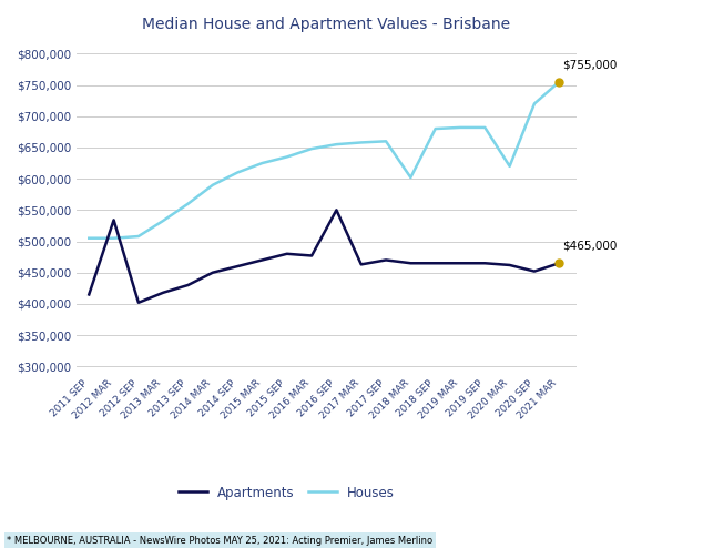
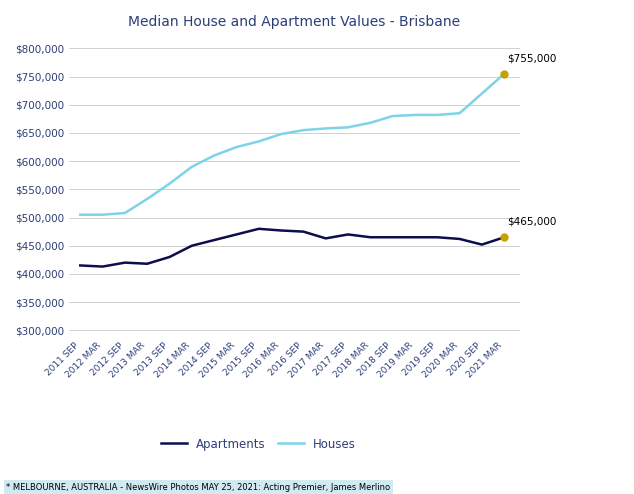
Apartments/2012 MAR: $534,000 -> $413,000
Apartments/2012 SEP: $402,000 -> $420,000
Apartments/2016 SEP: $550,000 -> $475,000
Houses/2018 MAR: $602,000 -> $668,000
Houses/2020 MAR: $620,000 -> $685,000
